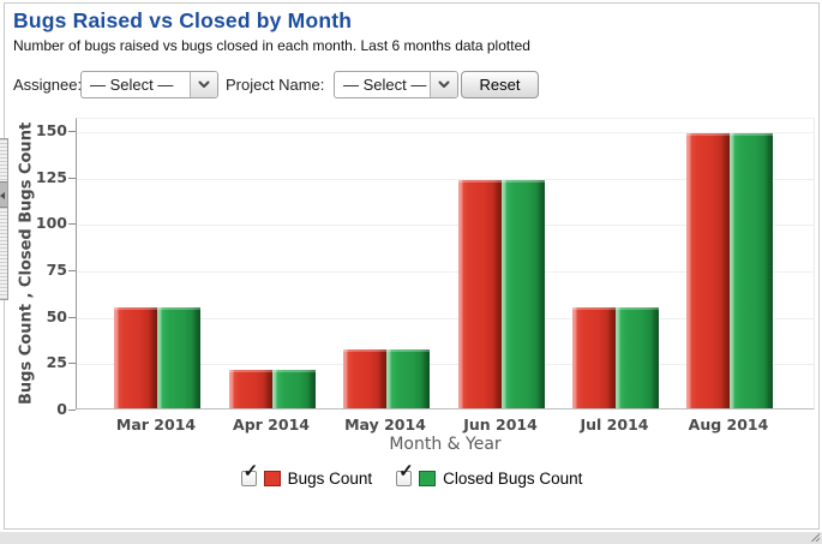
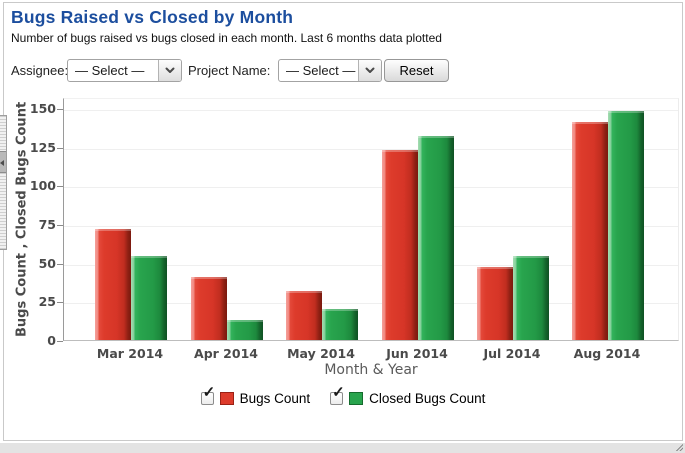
Bugs Count/Mar 2014: 54 -> 72
Bugs Count/Apr 2014: 21 -> 41
Closed Bugs Count/Apr 2014: 21 -> 13
Closed Bugs Count/May 2014: 32 -> 20
Closed Bugs Count/Jun 2014: 123 -> 132
Bugs Count/Jul 2014: 54 -> 47
Bugs Count/Aug 2014: 148 -> 141
